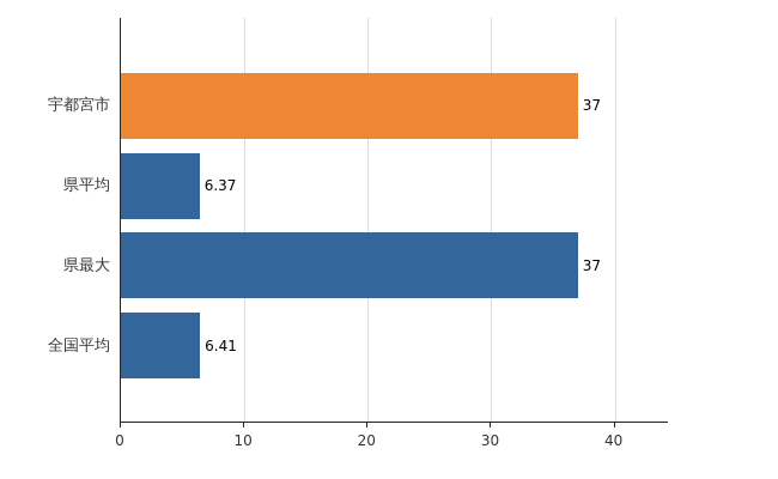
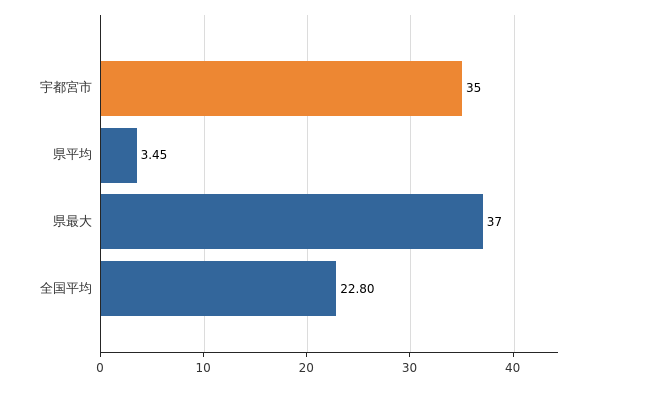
宇都宮市: 37 -> 35
県平均: 6.37 -> 3.45
全国平均: 6.41 -> 22.80
